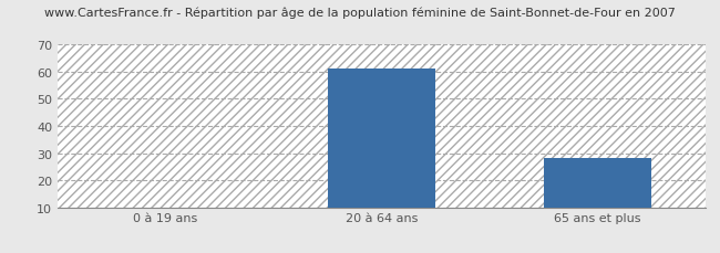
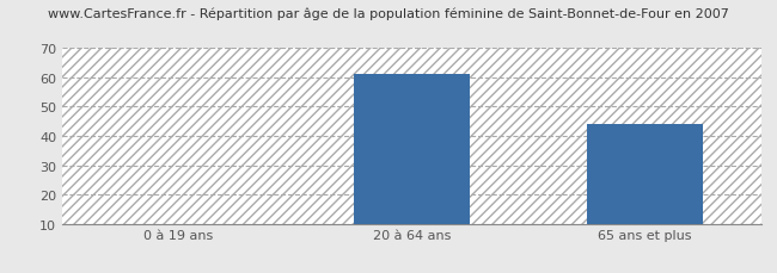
65 ans et plus: 28 -> 44
